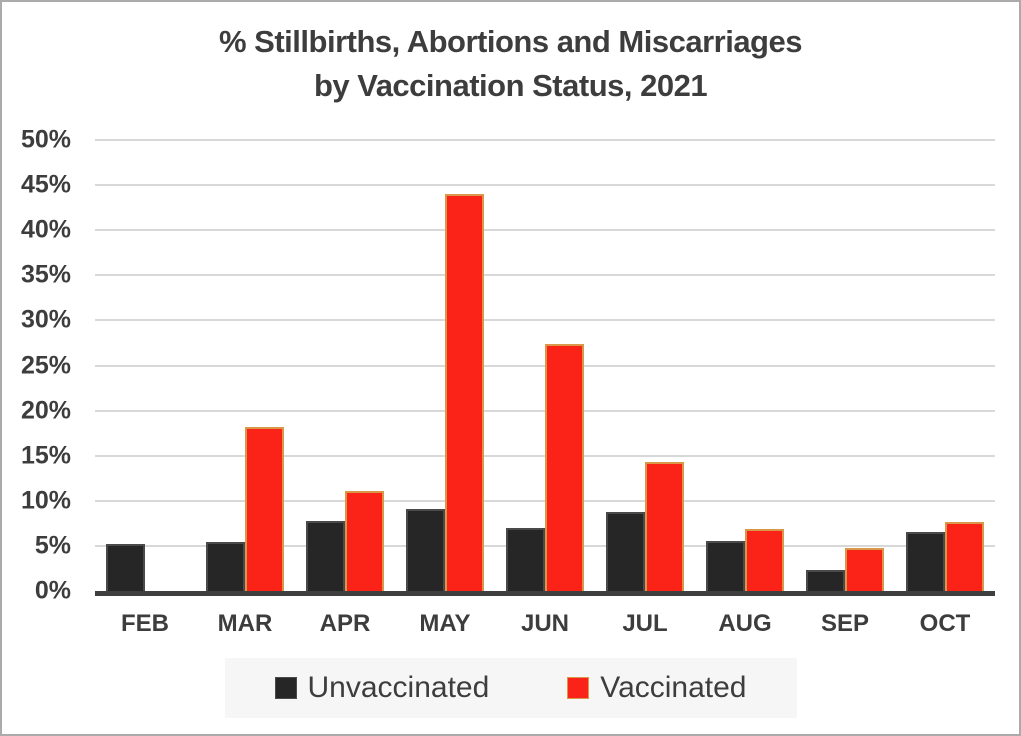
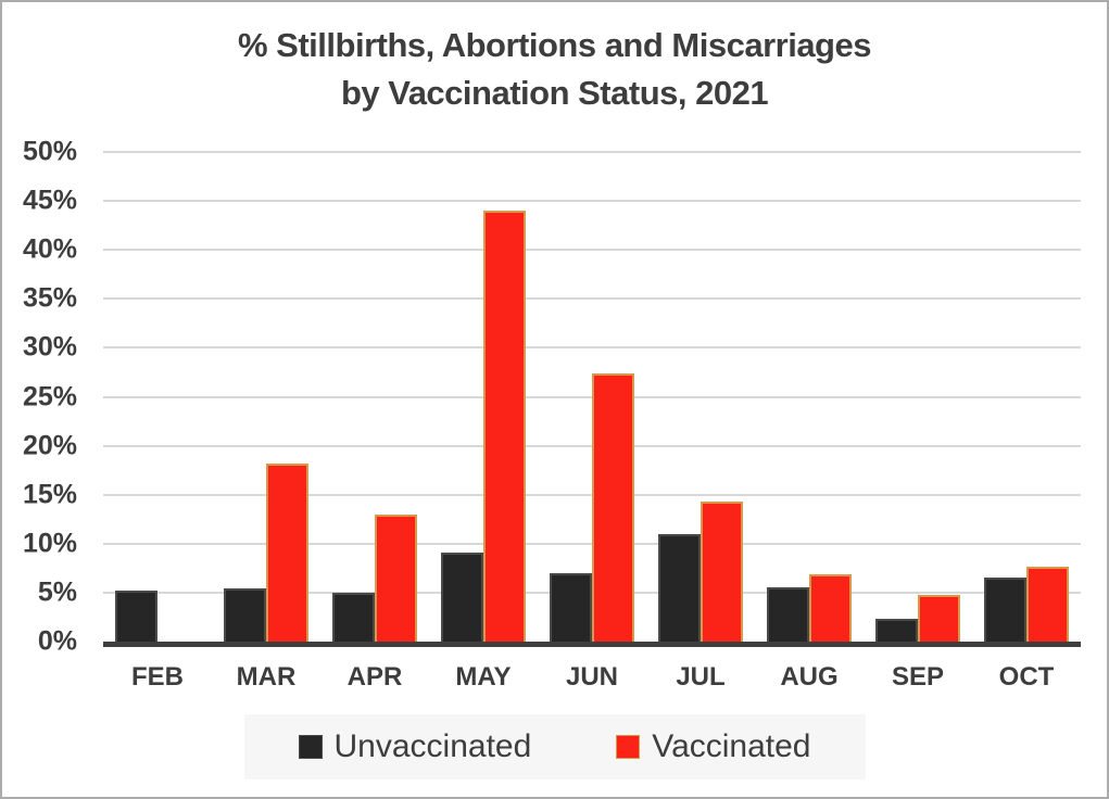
Unvaccinated/APR: 8% -> 5%
Vaccinated/APR: 11% -> 13%
Unvaccinated/JUL: 9% -> 11%
